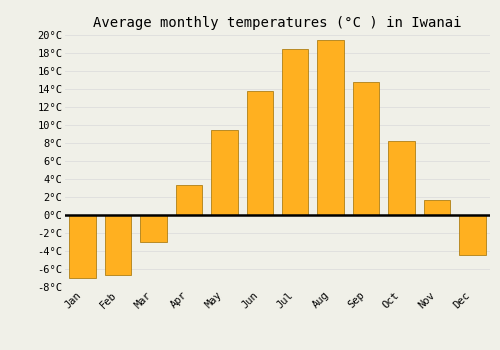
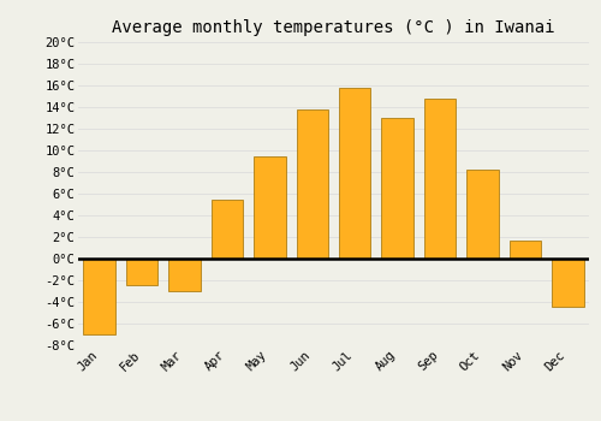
Feb: -6.7°C -> -2.4°C
Apr: 3.3°C -> 5.4°C
Jul: 18.4°C -> 15.8°C
Aug: 19.5°C -> 13.0°C
